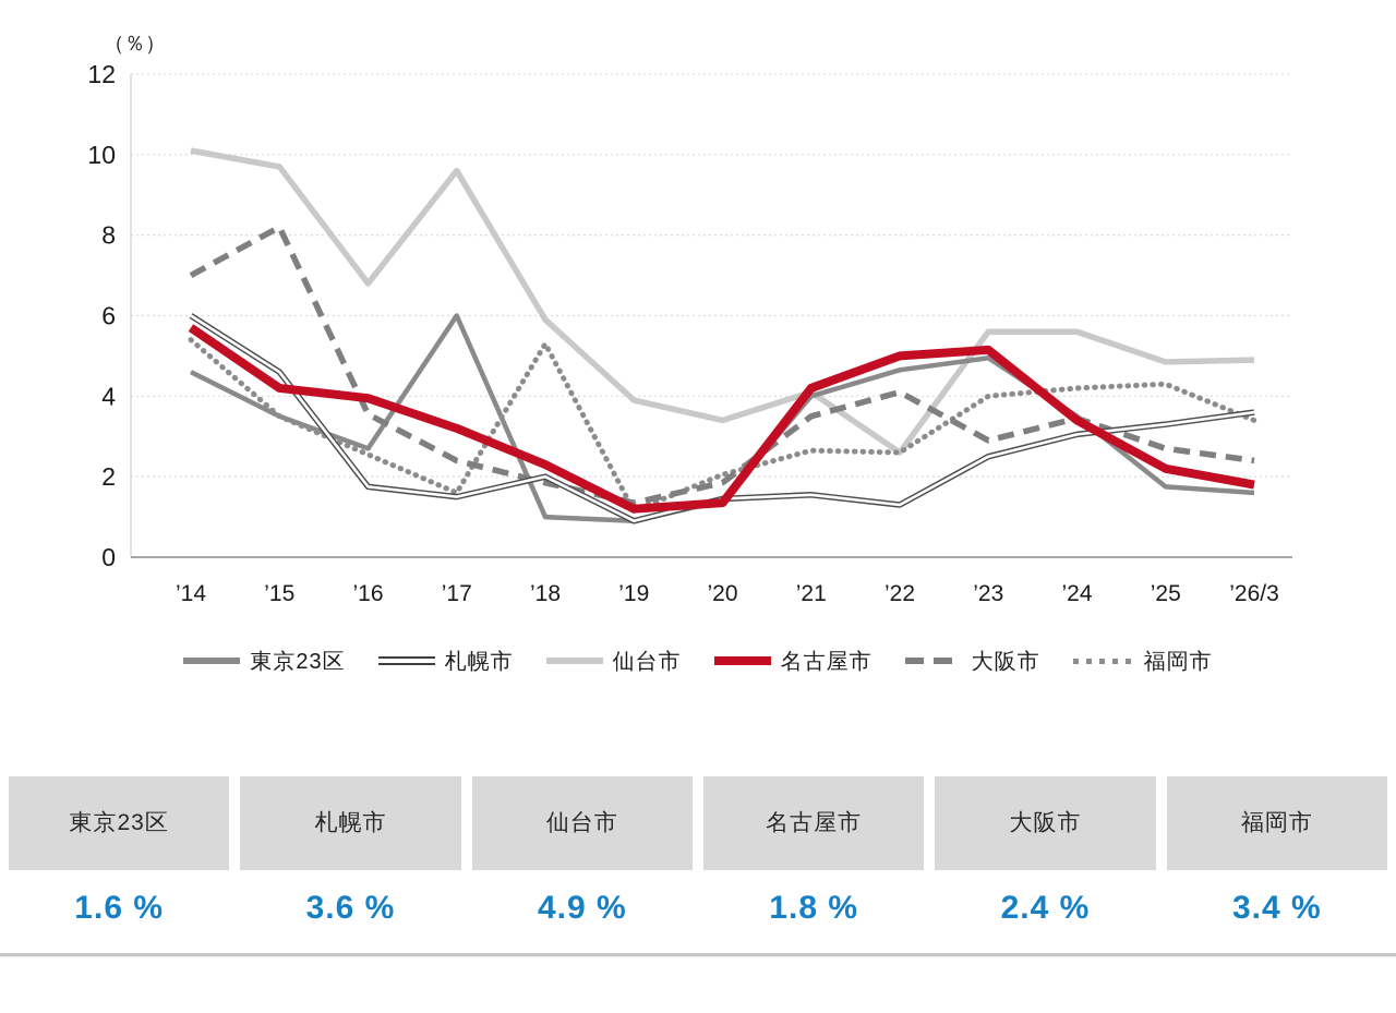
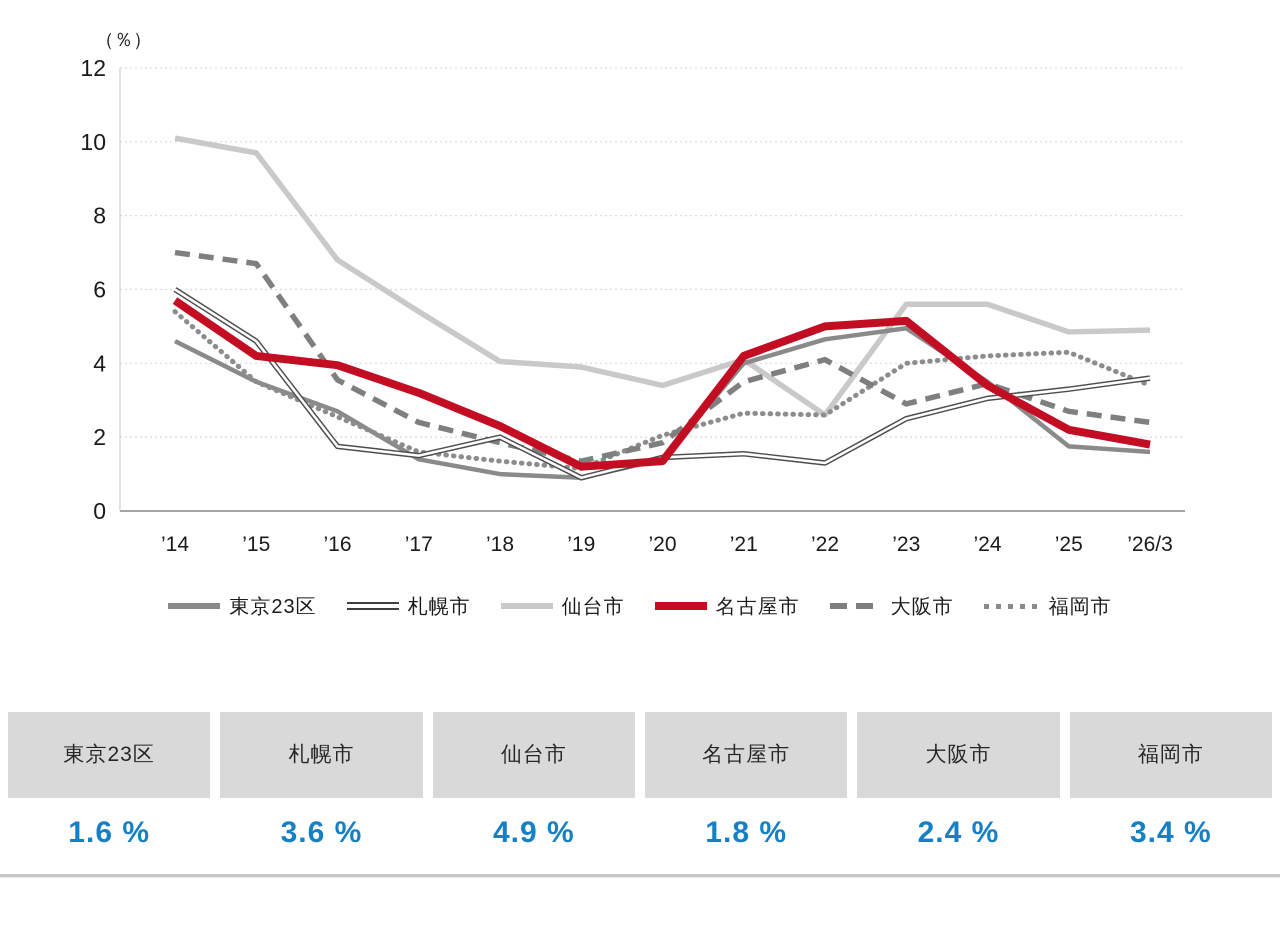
大阪市/’15: 8.2 -> 6.7
東京23区/’17: 6.0 -> 1.4
仙台市/’17: 9.6 -> 5.4
仙台市/’18: 5.9 -> 4.0
福岡市/’18: 5.3 -> 1.4
